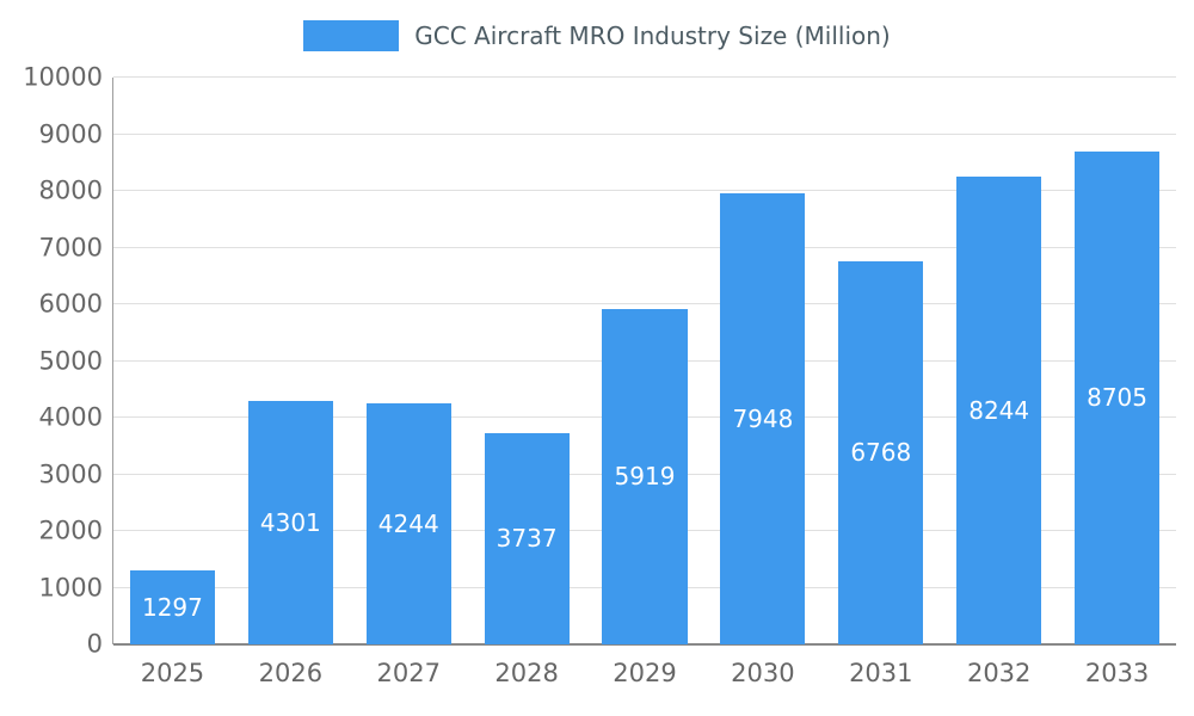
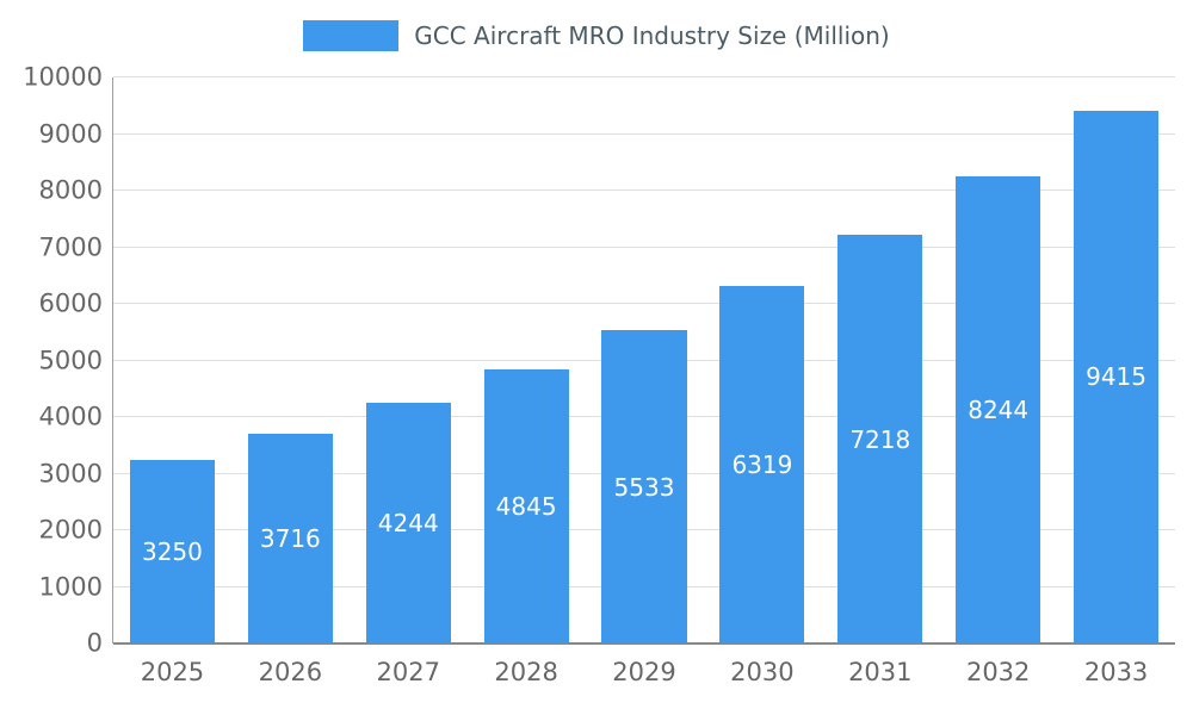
2025: 1297 -> 3250
2026: 4301 -> 3716
2028: 3737 -> 4845
2029: 5919 -> 5533
2030: 7948 -> 6319
2031: 6768 -> 7218
2033: 8705 -> 9415
